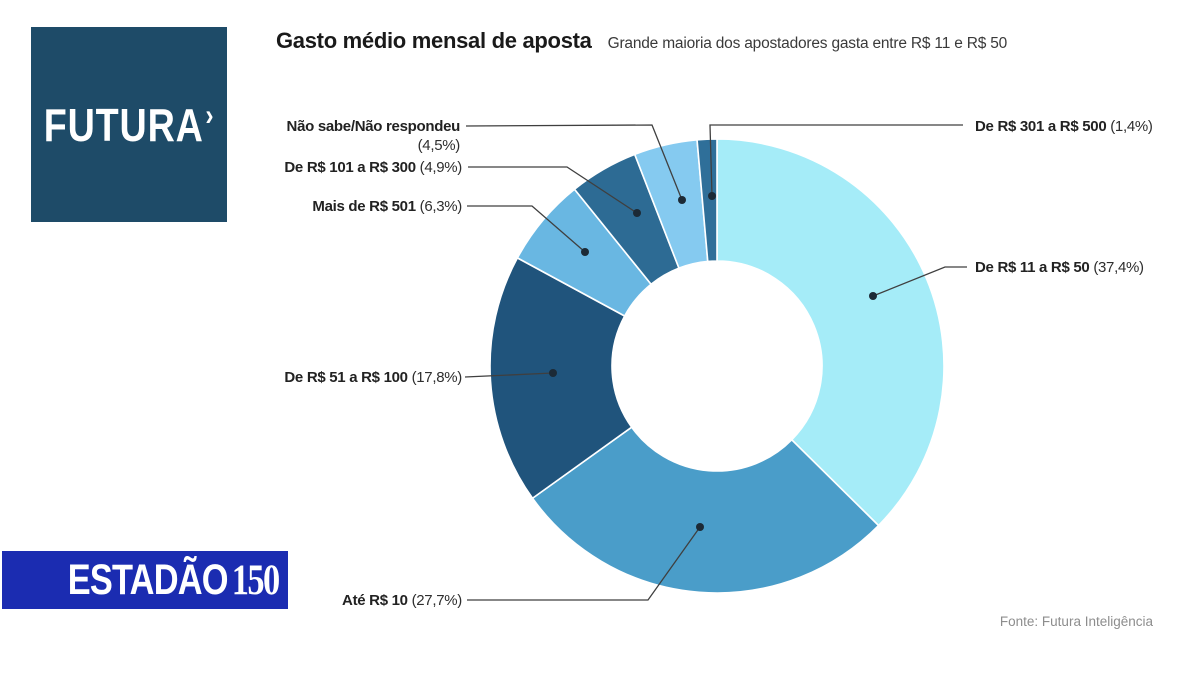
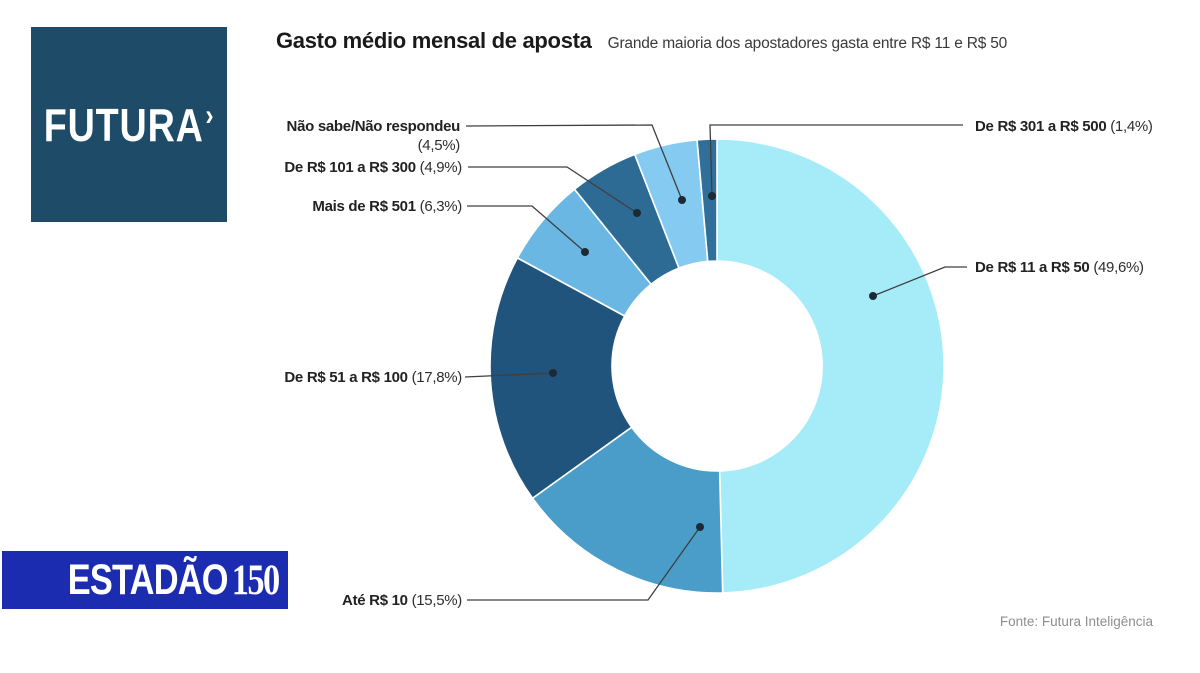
De R$ 11 a R$ 50: 37,4% -> 49,6%
Até R$ 10: 27,7% -> 15,5%
